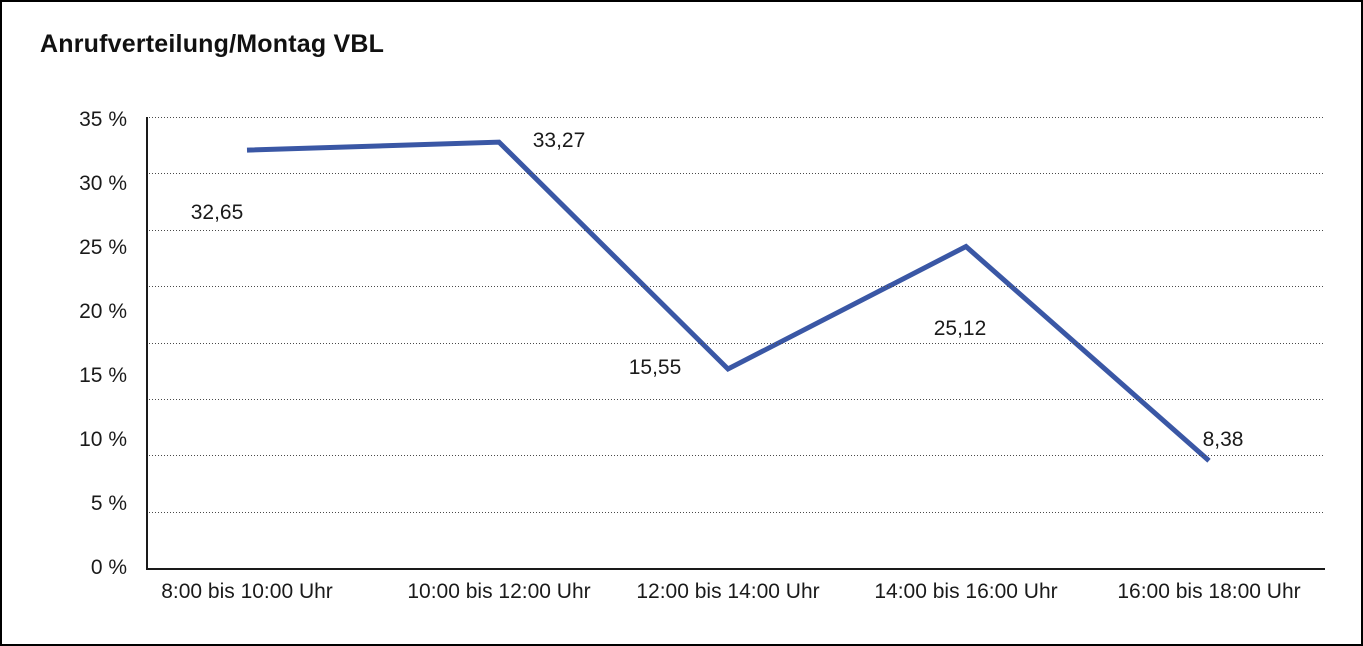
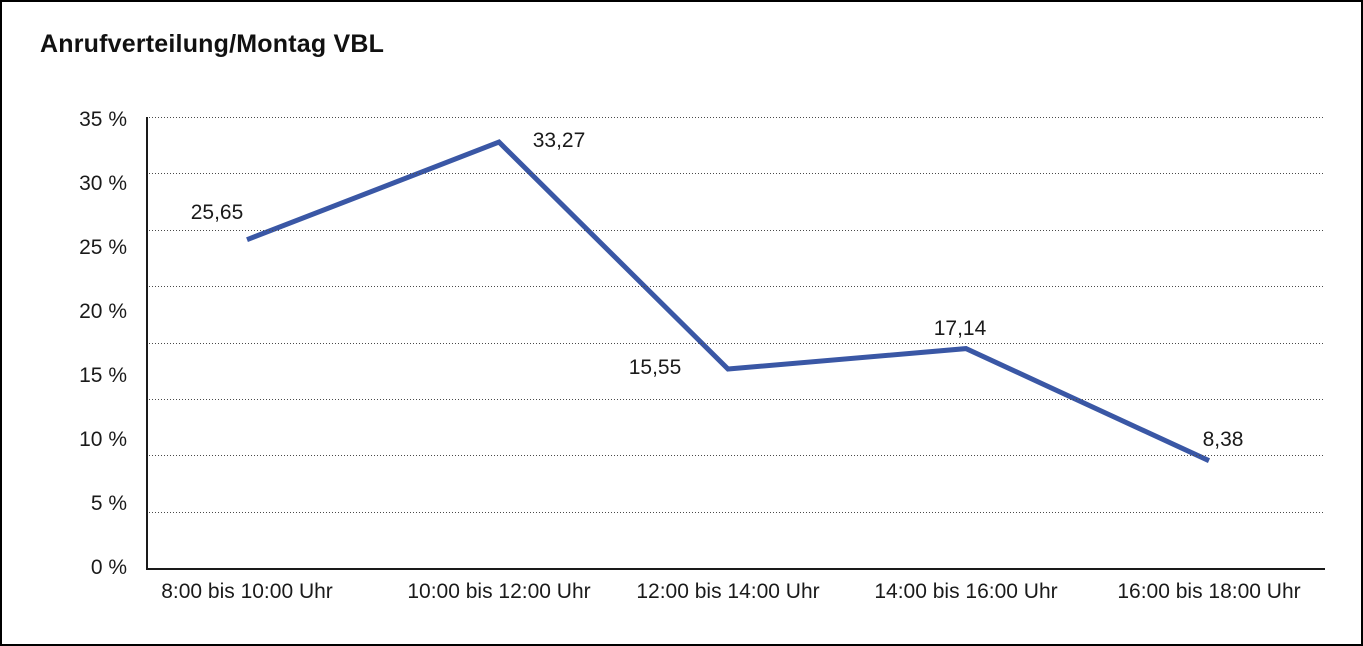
8:00 bis 10:00 Uhr: 32,65 -> 25,65
14:00 bis 16:00 Uhr: 25,12 -> 17,14
